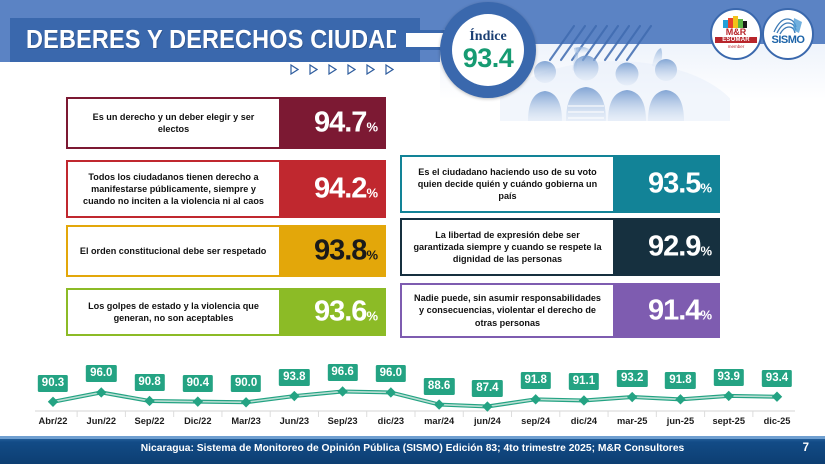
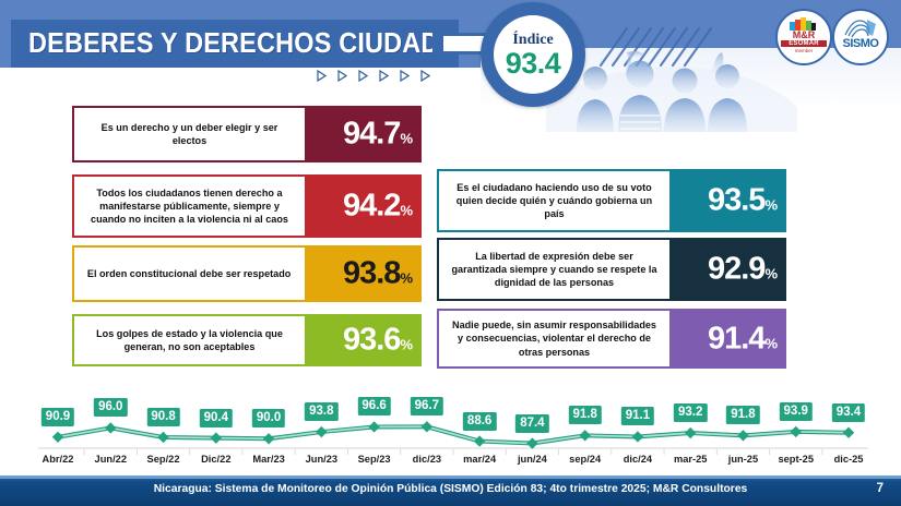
Abr/22: 90.3 -> 90.9
dic/23: 96.0 -> 96.7
